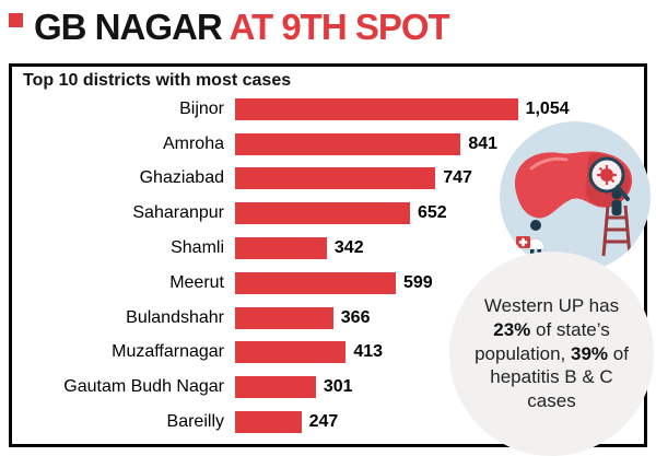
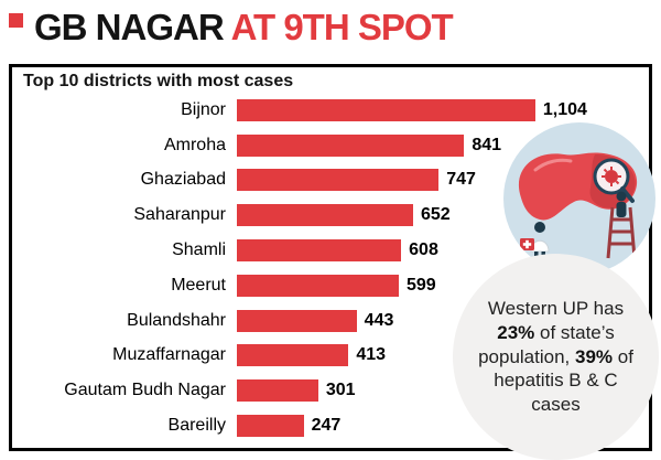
Bijnor: 1,054 -> 1,104
Shamli: 342 -> 608
Bulandshahr: 366 -> 443
